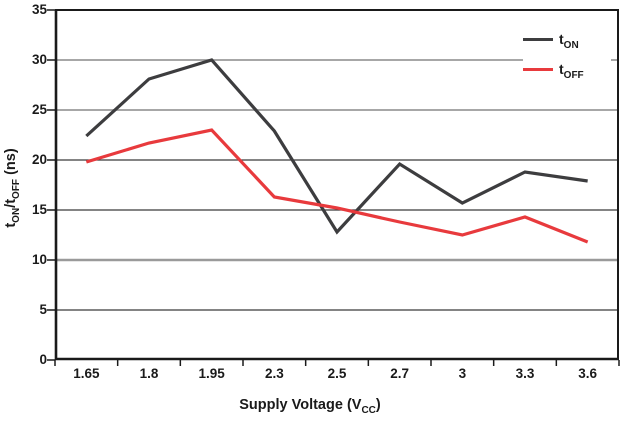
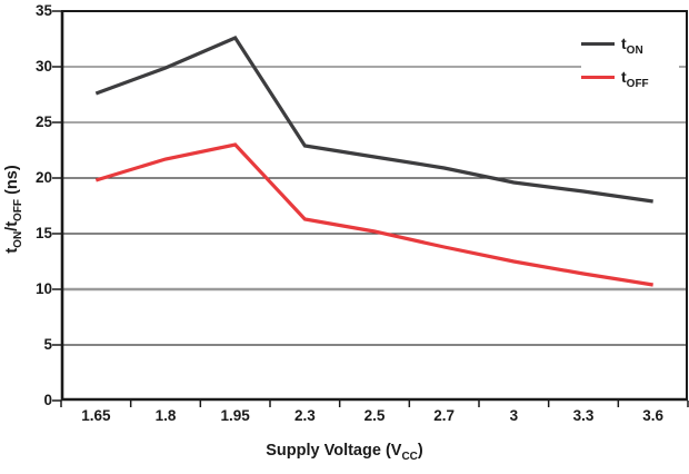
tON/1.65: 22.4 -> 27.6
tON/1.8: 28.1 -> 29.9
tON/1.95: 30.0 -> 32.6
tON/2.5: 12.8 -> 21.9
tON/2.7: 19.6 -> 20.9
tON/3: 15.7 -> 19.6
tOFF/3.3: 14.3 -> 11.4
tOFF/3.6: 11.8 -> 10.4
